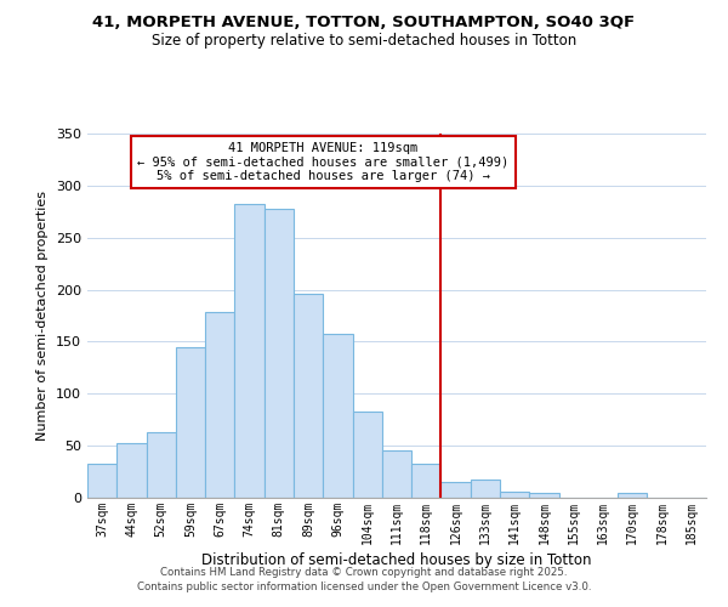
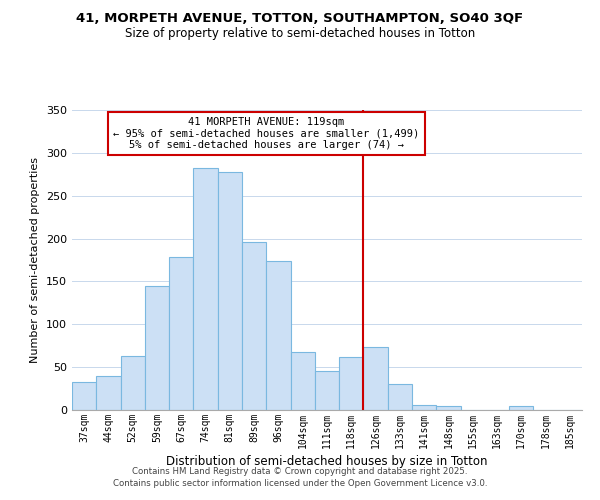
44sqm: 52 -> 40
96sqm: 158 -> 174
104sqm: 83 -> 68
118sqm: 33 -> 62
126sqm: 15 -> 74
133sqm: 18 -> 30
